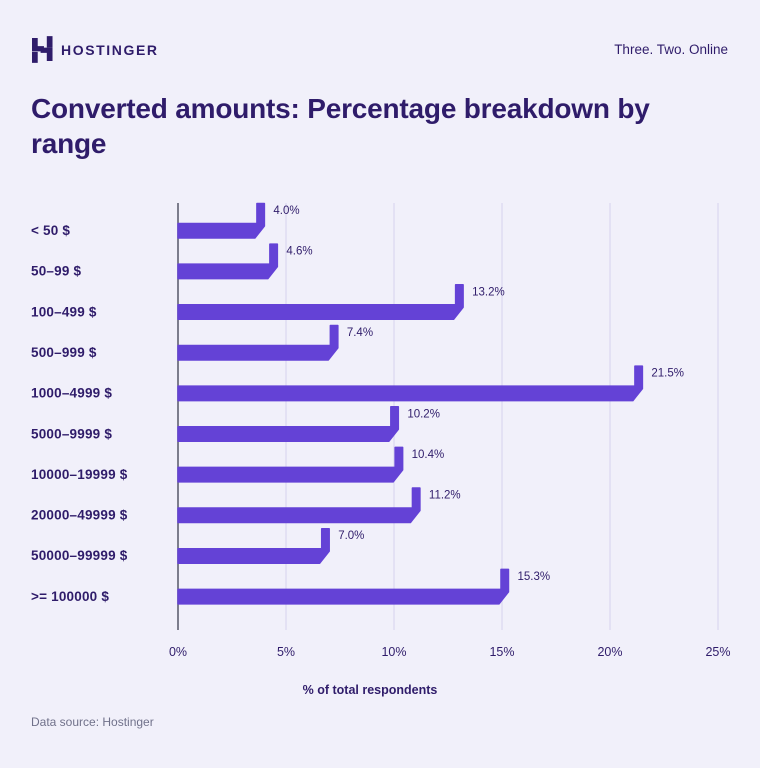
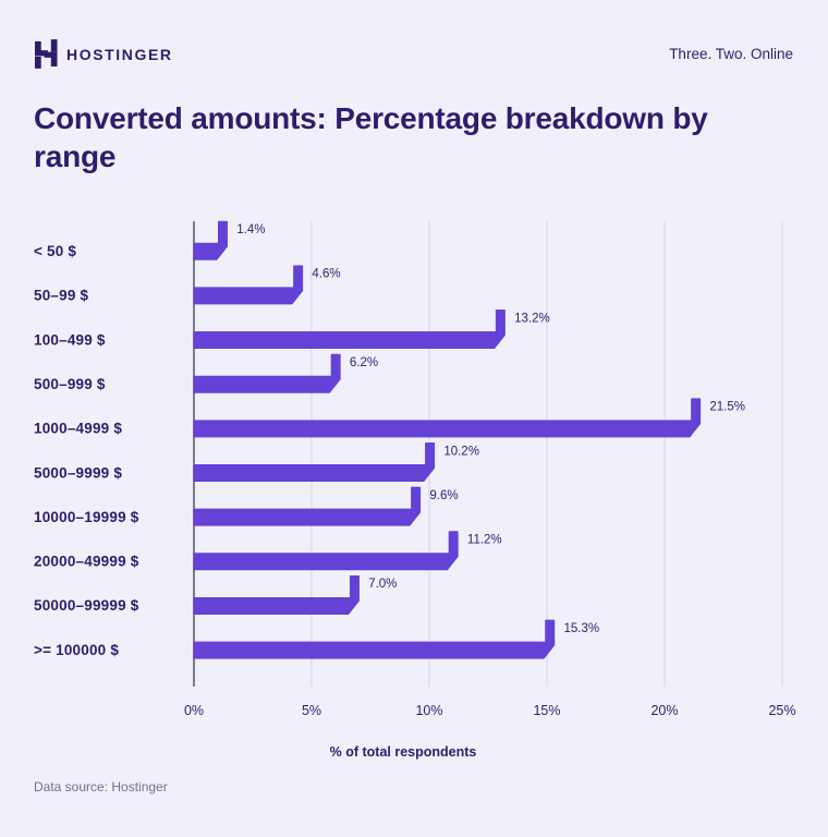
< 50 $: 4.0% -> 1.4%
500–999 $: 7.4% -> 6.2%
10000–19999 $: 10.4% -> 9.6%
